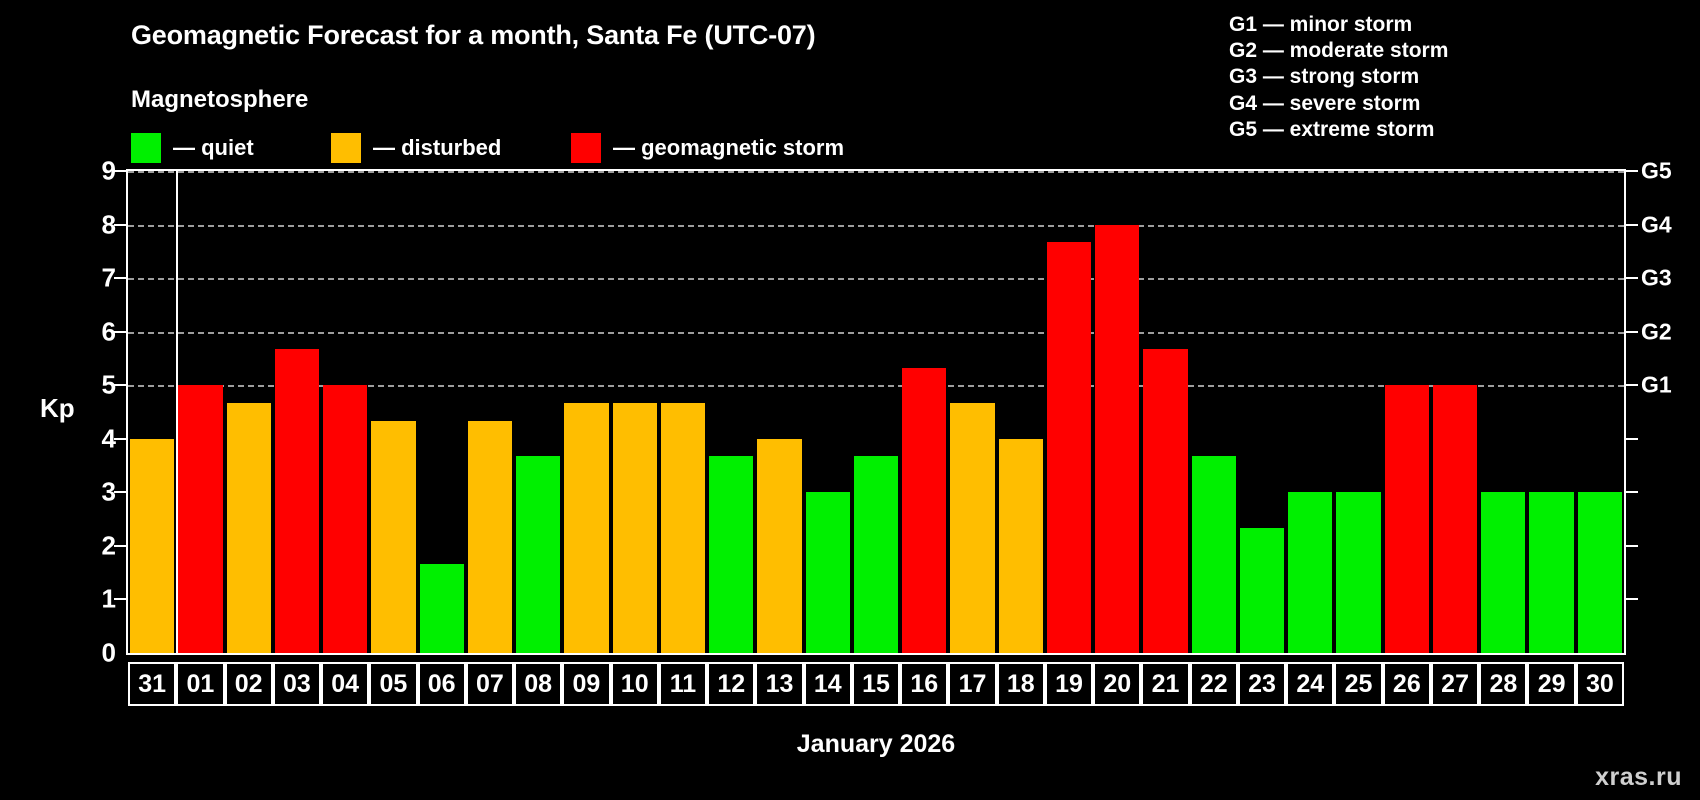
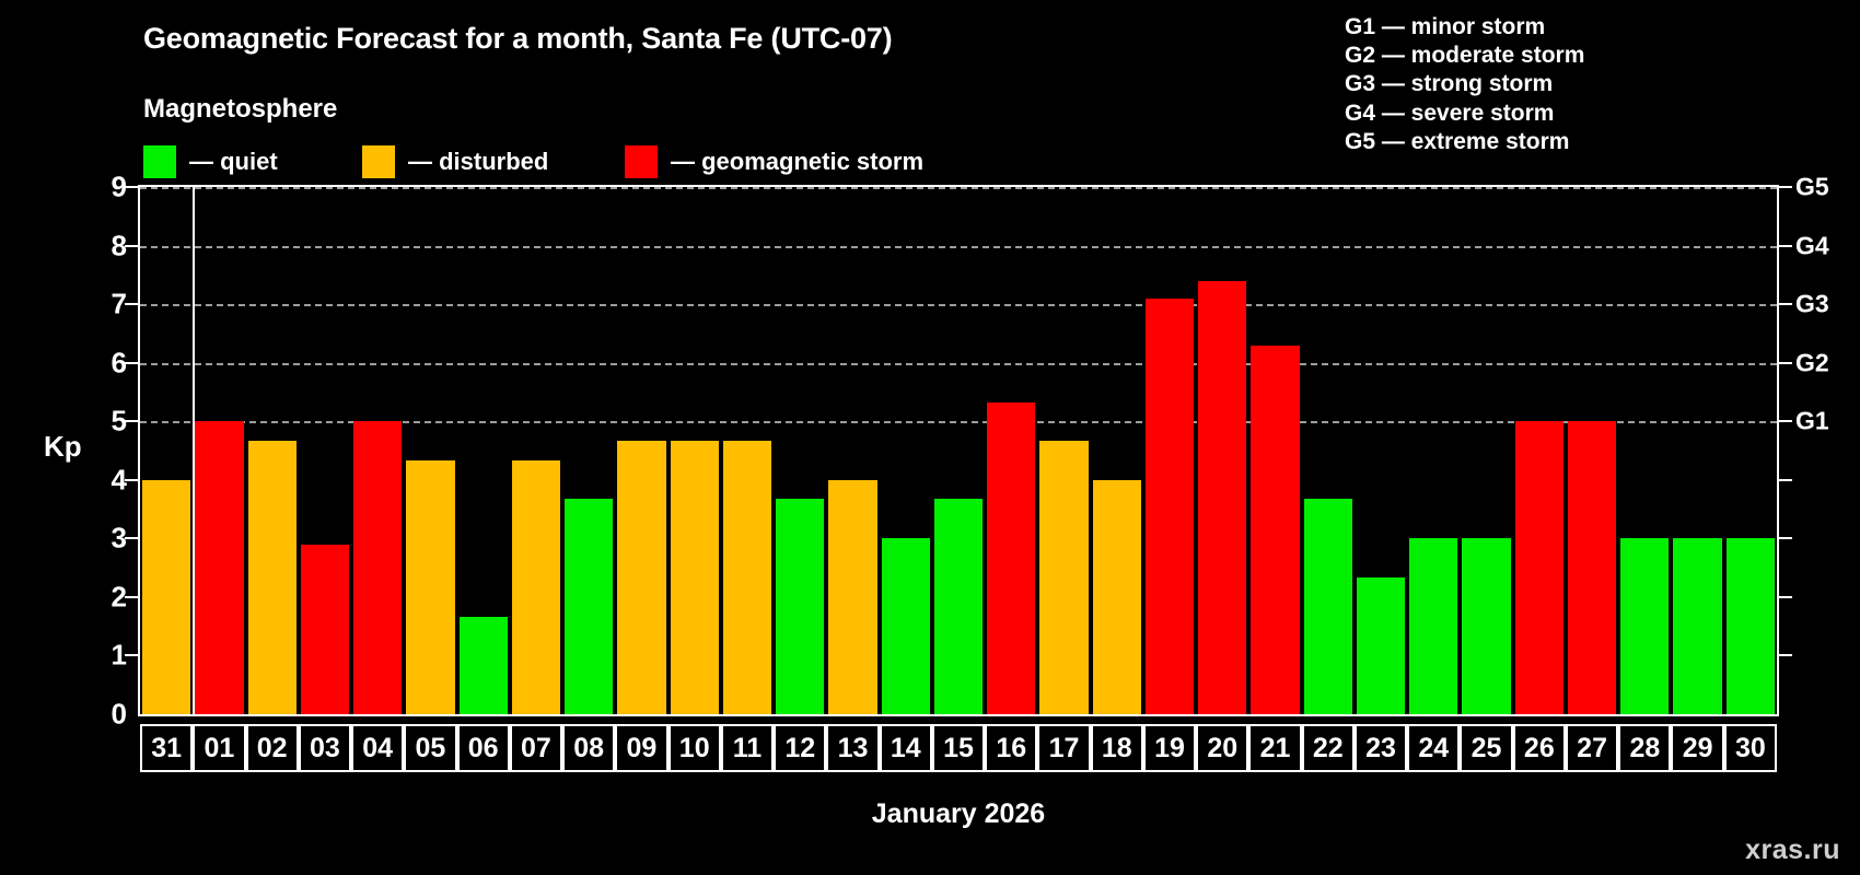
03: 5.7 -> 2.9
19: 7.7 -> 7.1
20: 8.0 -> 7.4
21: 5.7 -> 6.3
